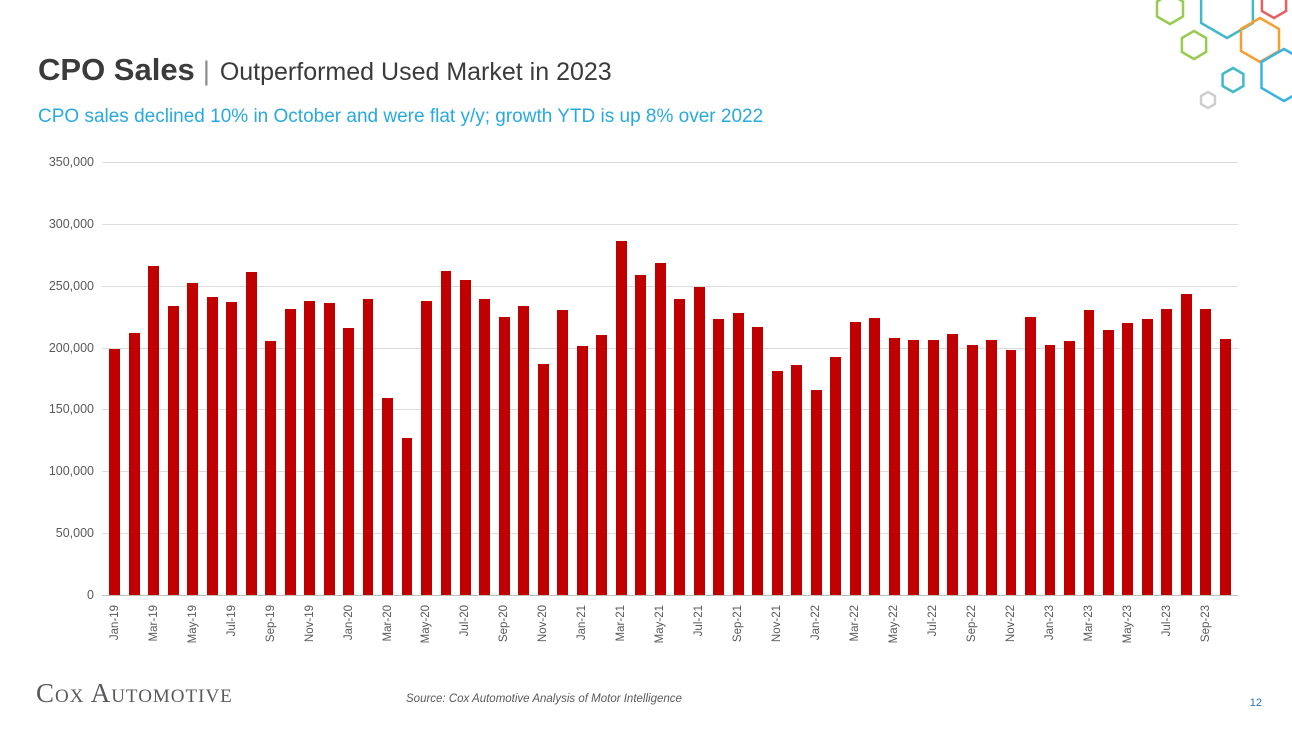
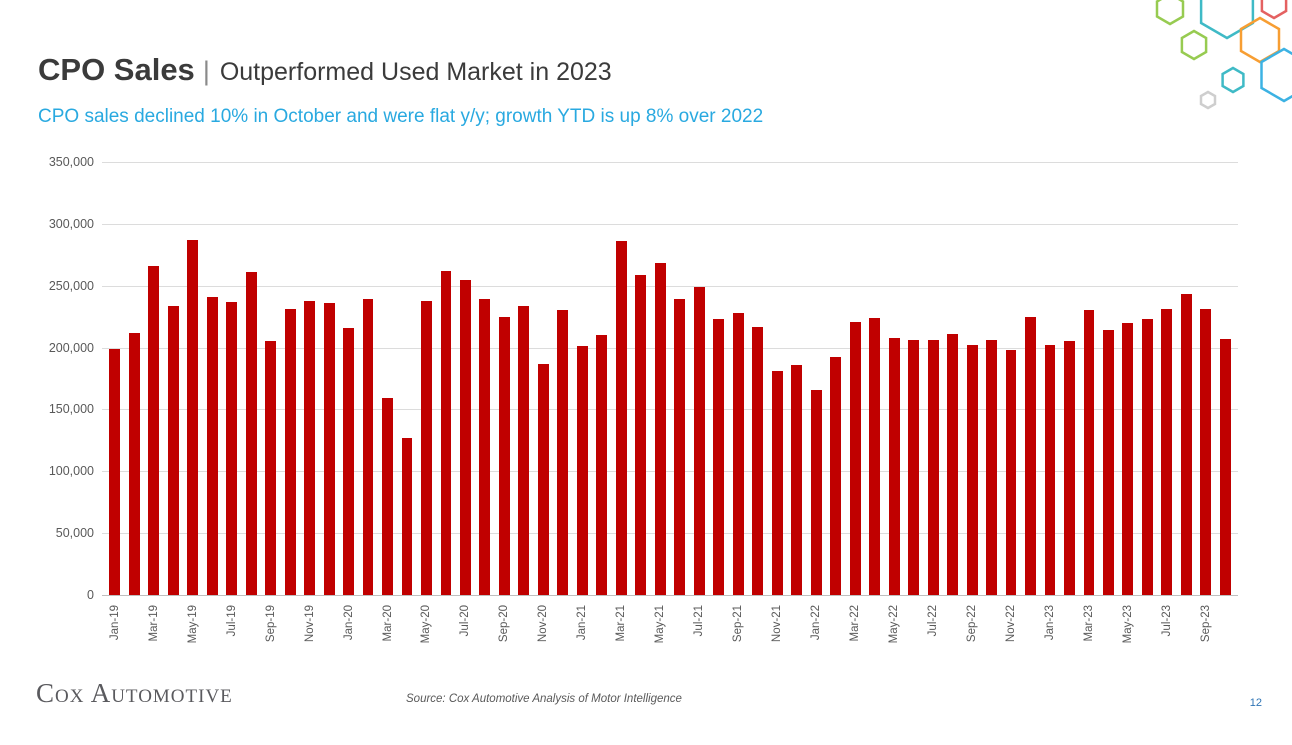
May-19: 252000 -> 287000
